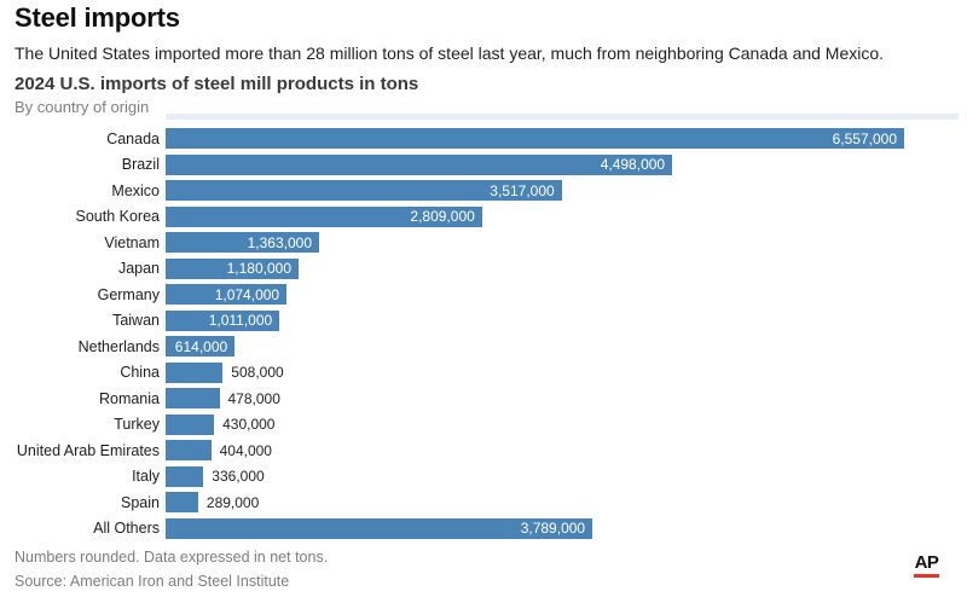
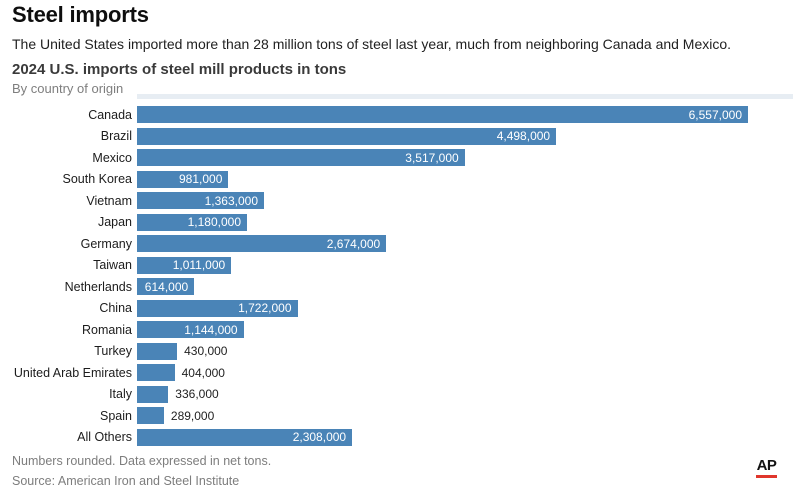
South Korea: 2,809,000 -> 981,000
Germany: 1,074,000 -> 2,674,000
China: 508,000 -> 1,722,000
Romania: 478,000 -> 1,144,000
All Others: 3,789,000 -> 2,308,000
